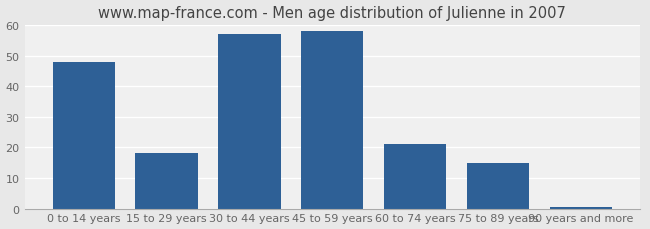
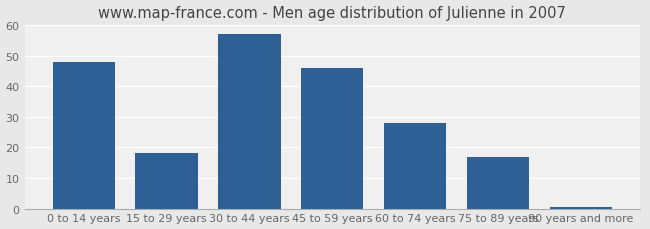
45 to 59 years: 58.0 -> 46.0
60 to 74 years: 21.0 -> 28.0
75 to 89 years: 15.0 -> 17.0
